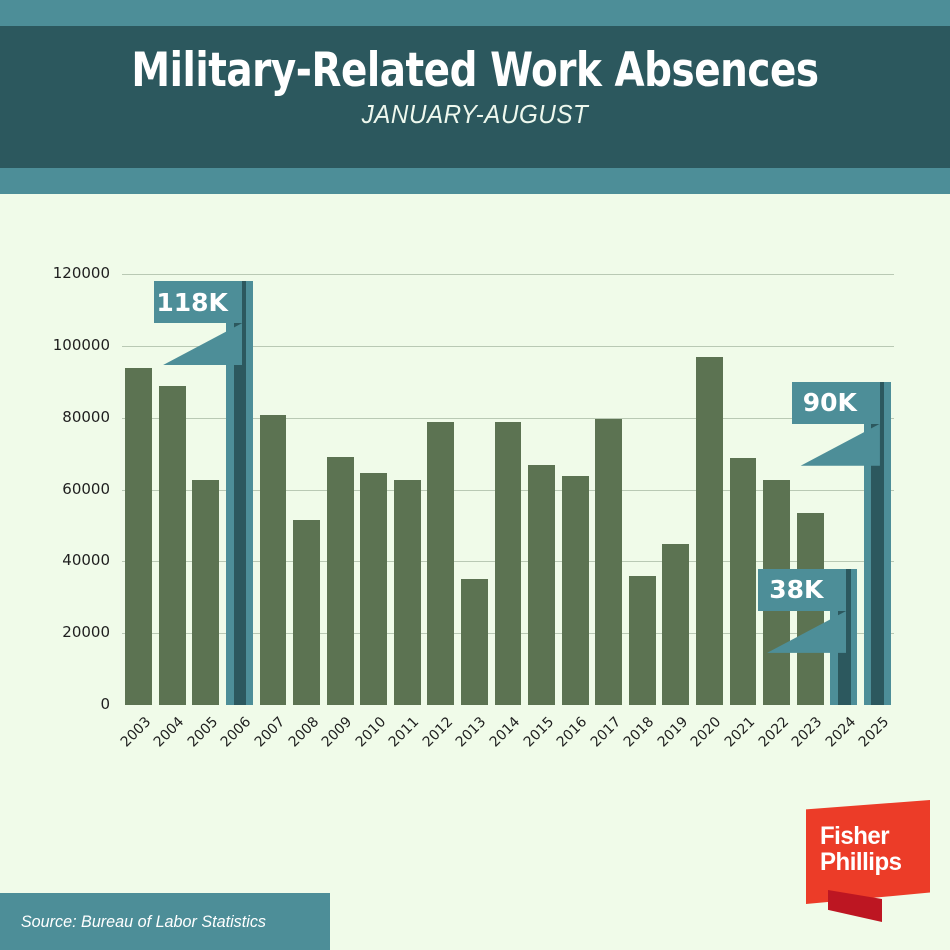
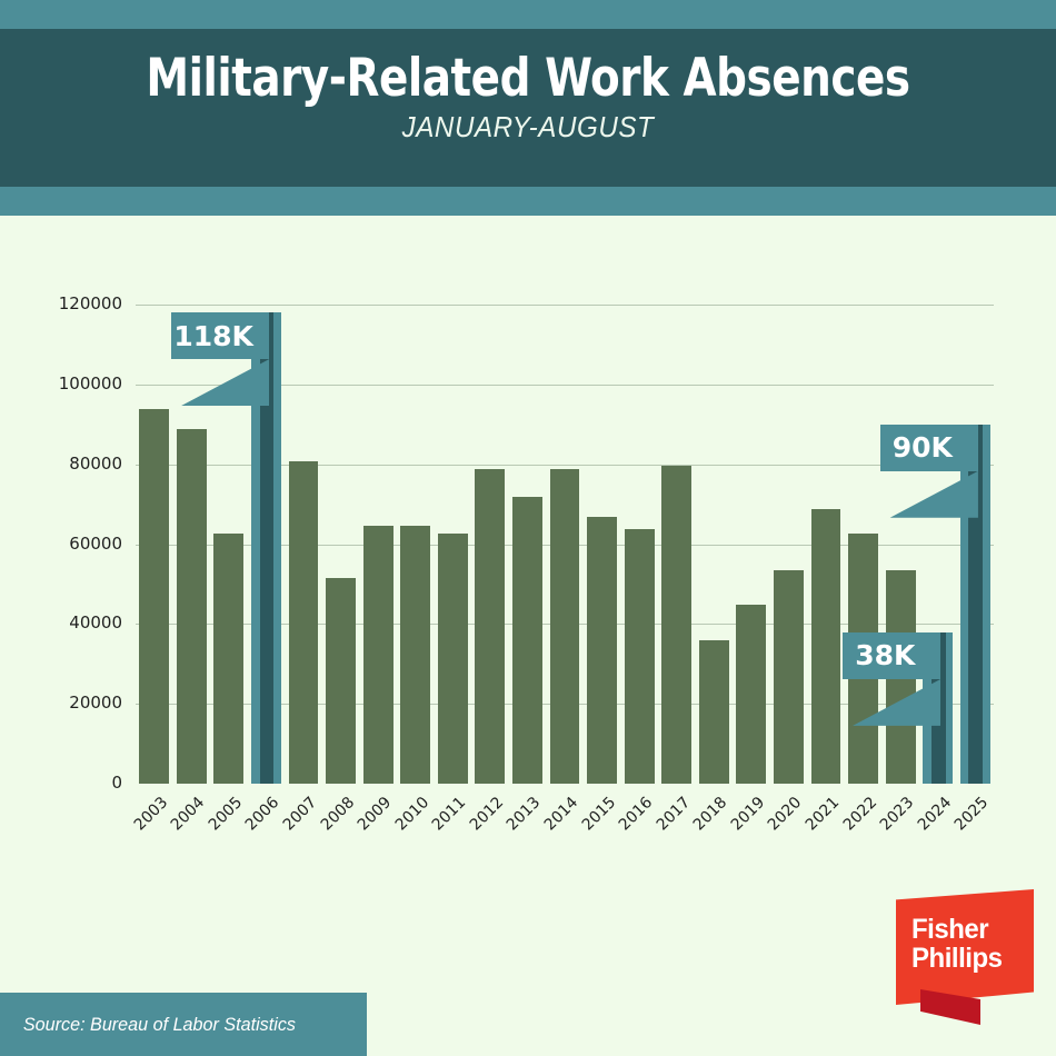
2009: 69000 -> 65000
2013: 35000 -> 72000
2020: 97000 -> 54000
